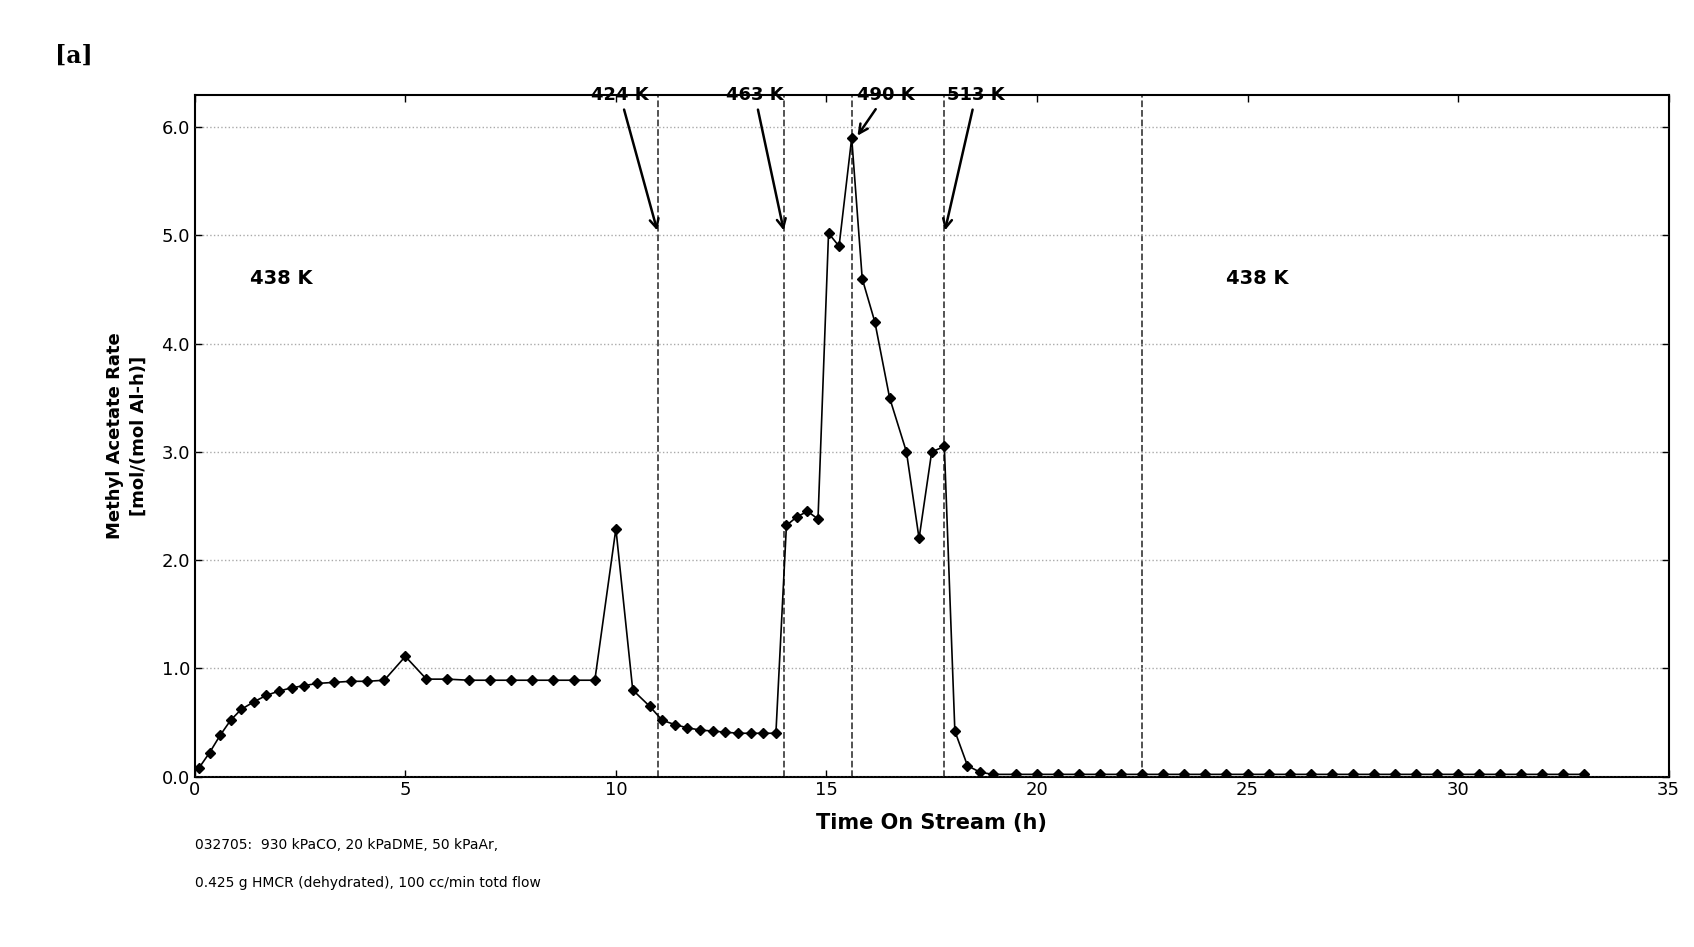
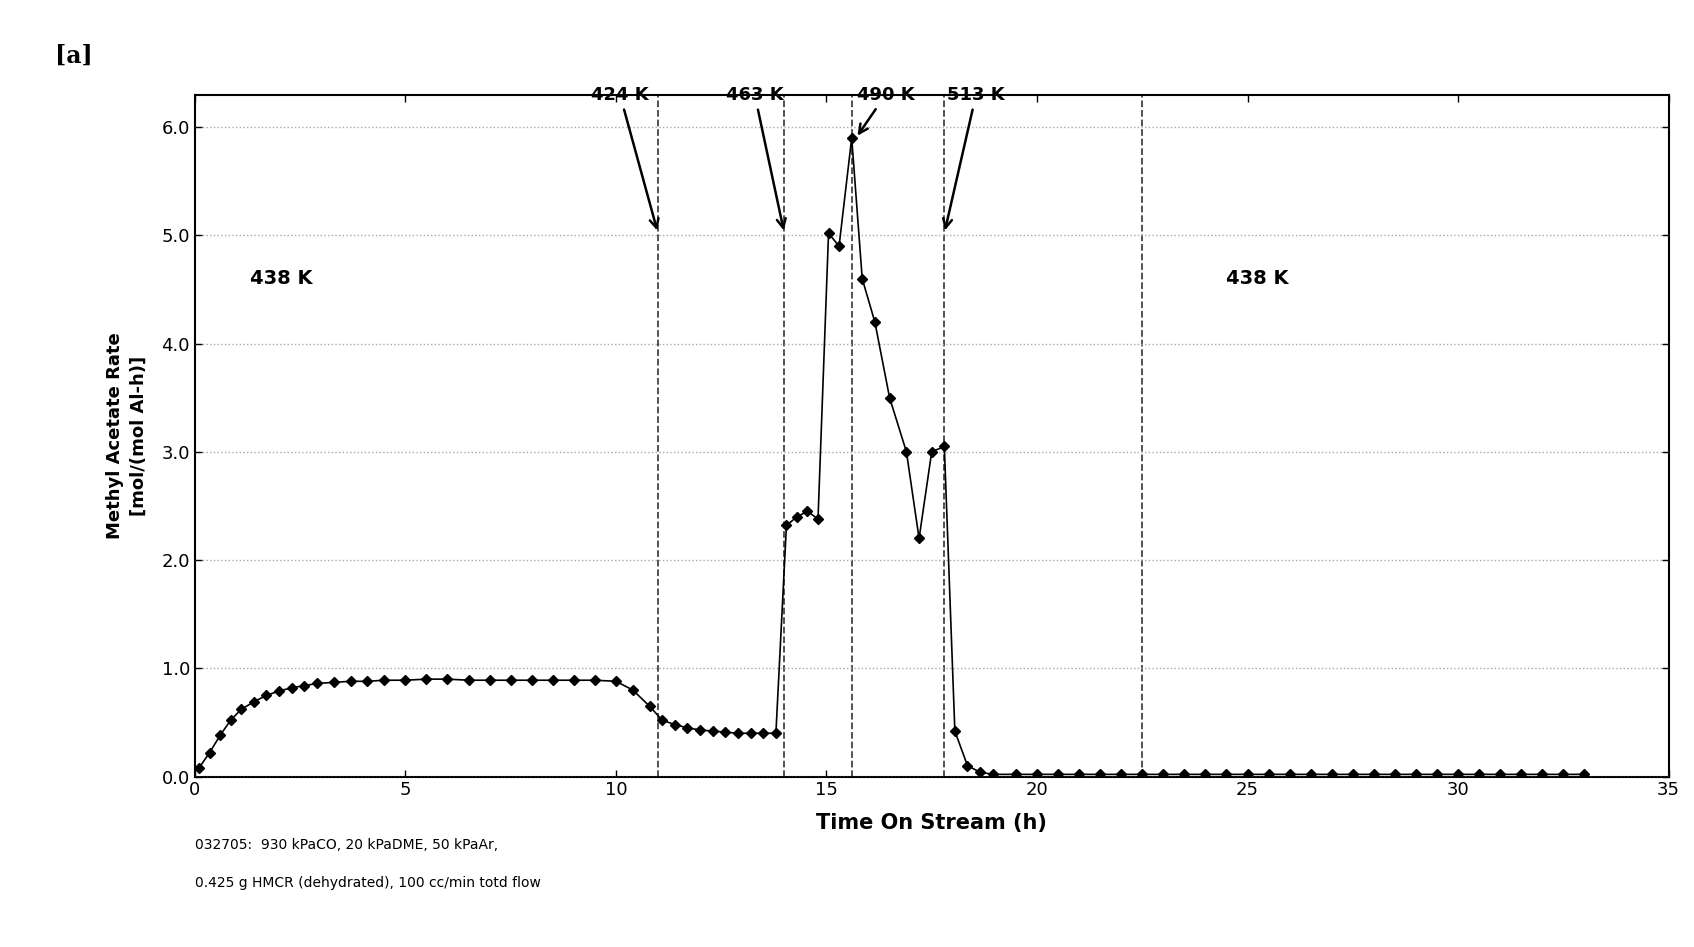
5: 1.11 -> 0.89
10: 2.29 -> 0.88
